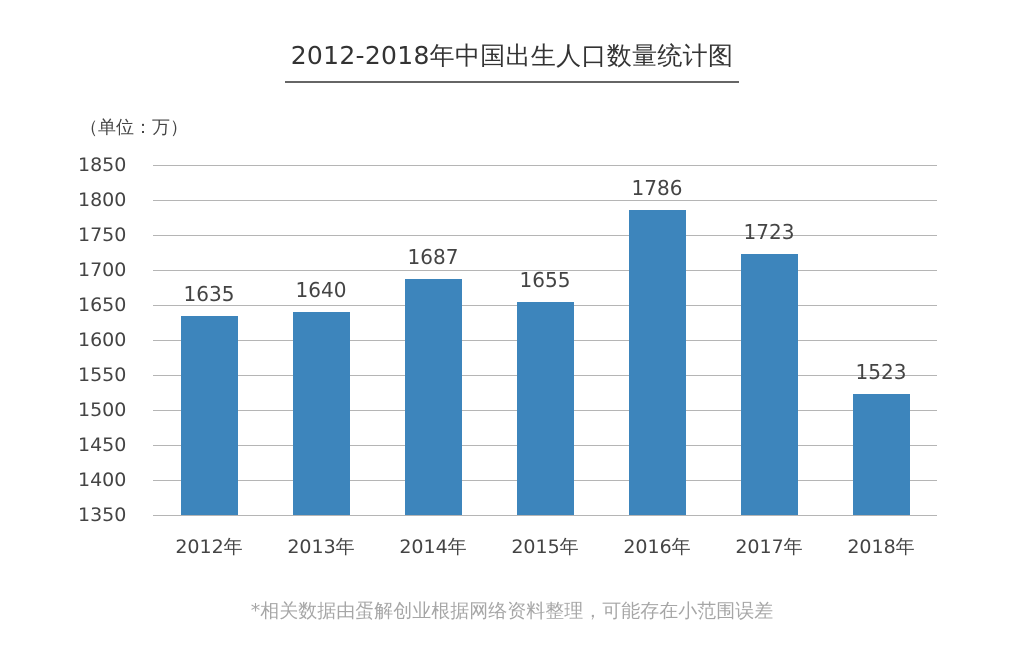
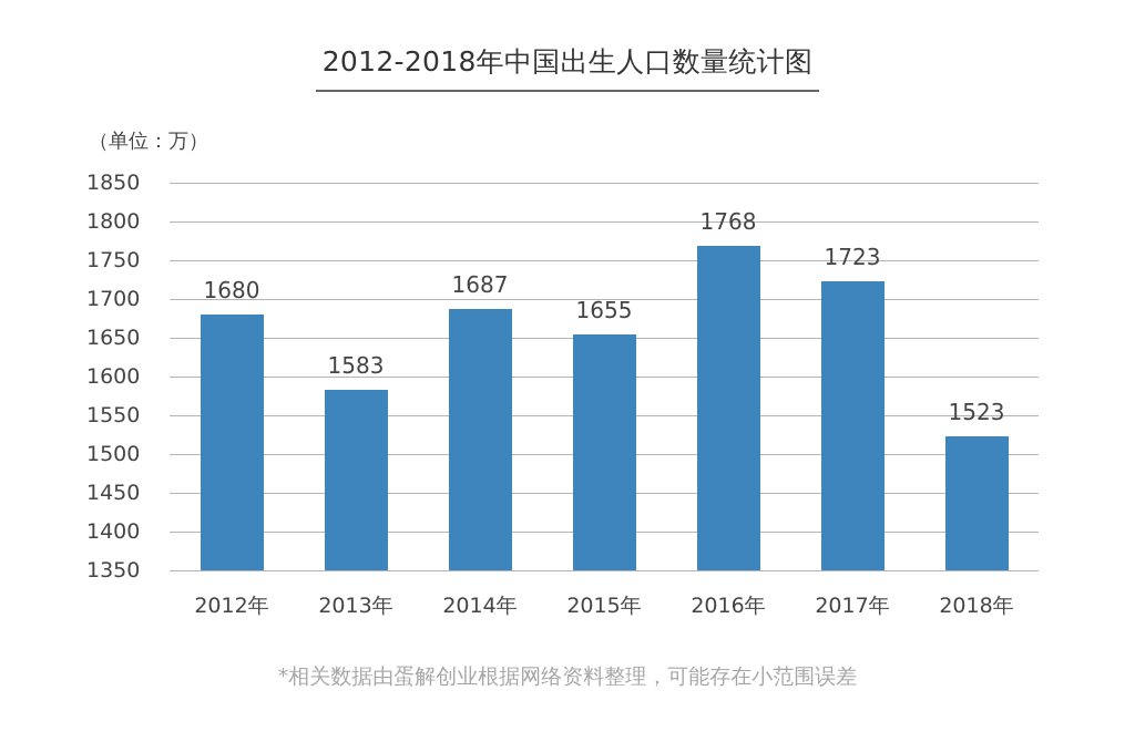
2012年: 1635 -> 1680
2013年: 1640 -> 1583
2016年: 1786 -> 1768
